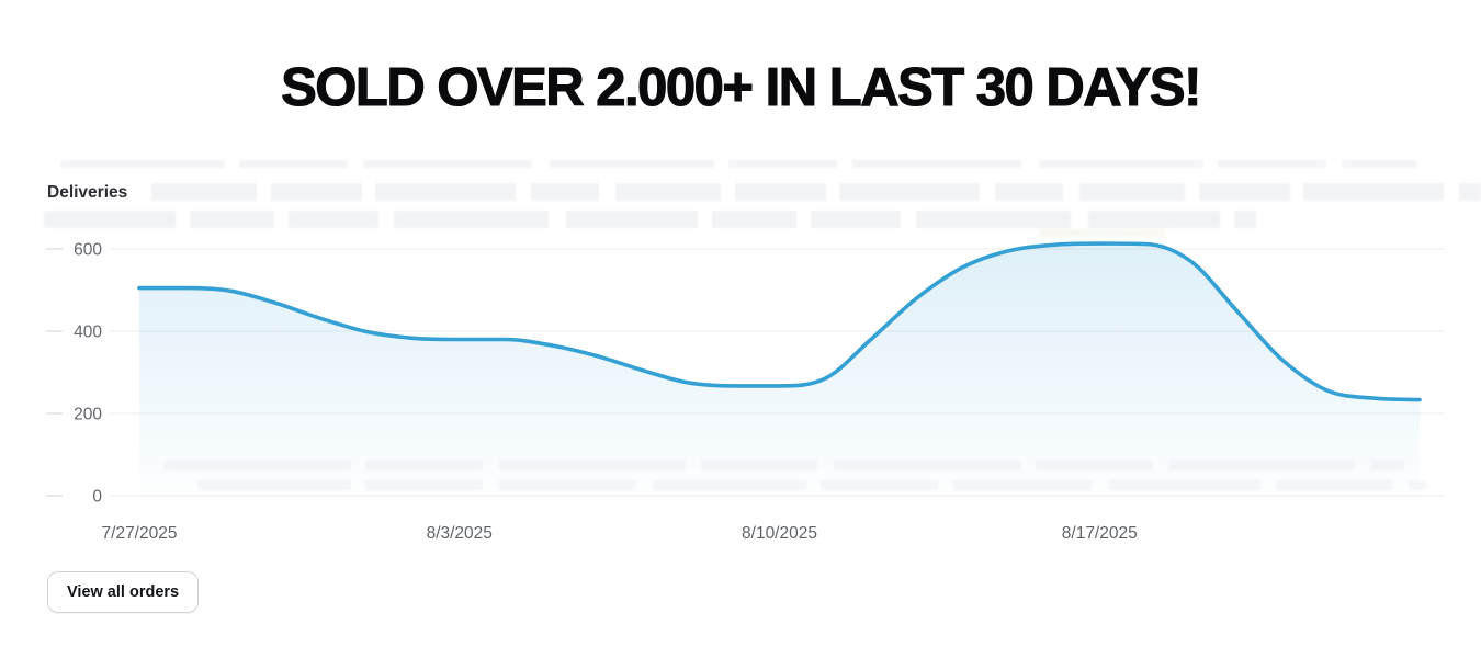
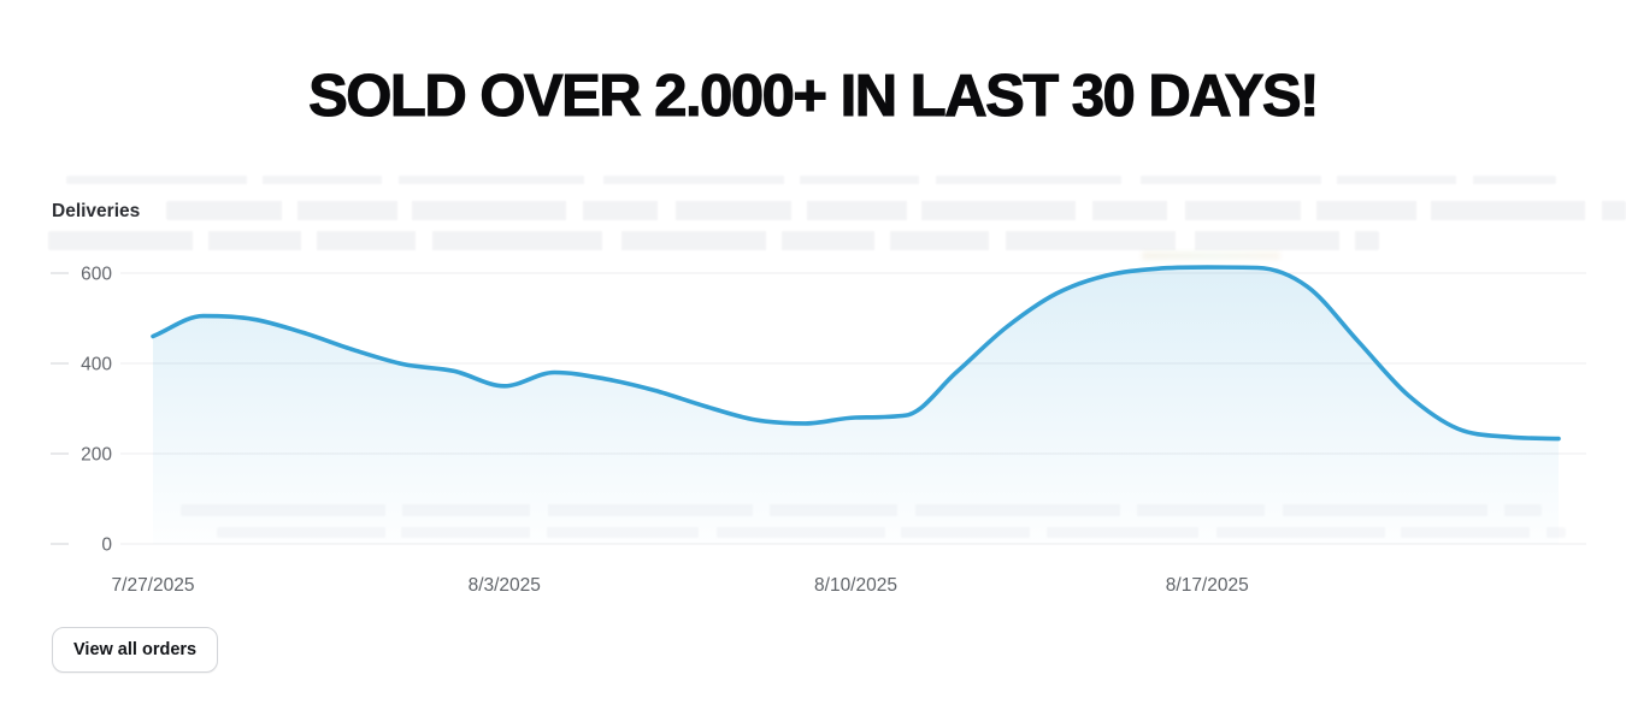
7/27/2025: 500 -> 460
8/3/2025: 380 -> 350
8/10/2025: 270 -> 280
